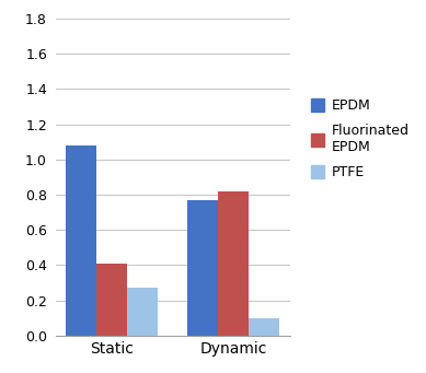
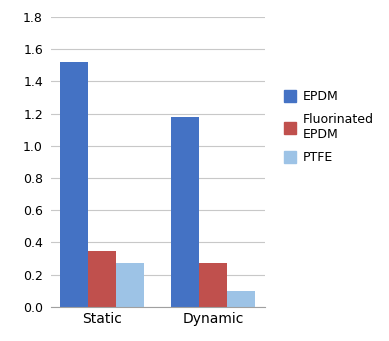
EPDM/Static: 1.08 -> 1.52
Fluorinated EPDM/Static: 0.41 -> 0.35
EPDM/Dynamic: 0.77 -> 1.18
Fluorinated EPDM/Dynamic: 0.82 -> 0.27
